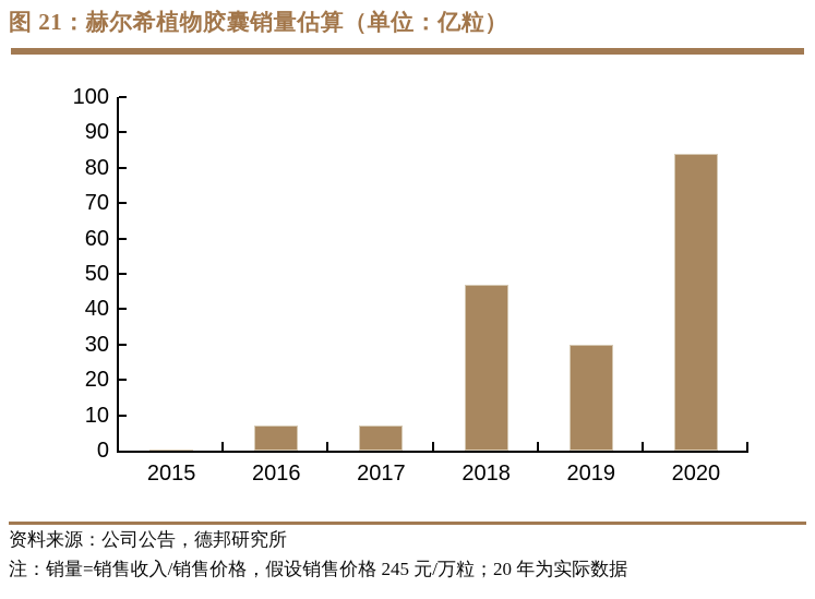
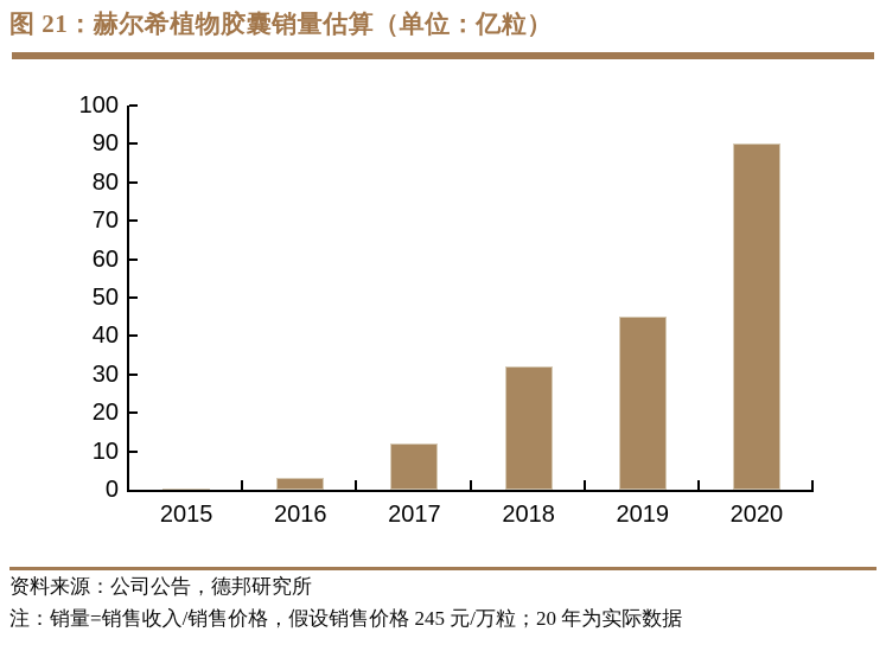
2016: 7 -> 3
2017: 7 -> 12
2018: 47 -> 32
2019: 30 -> 45
2020: 84 -> 90
